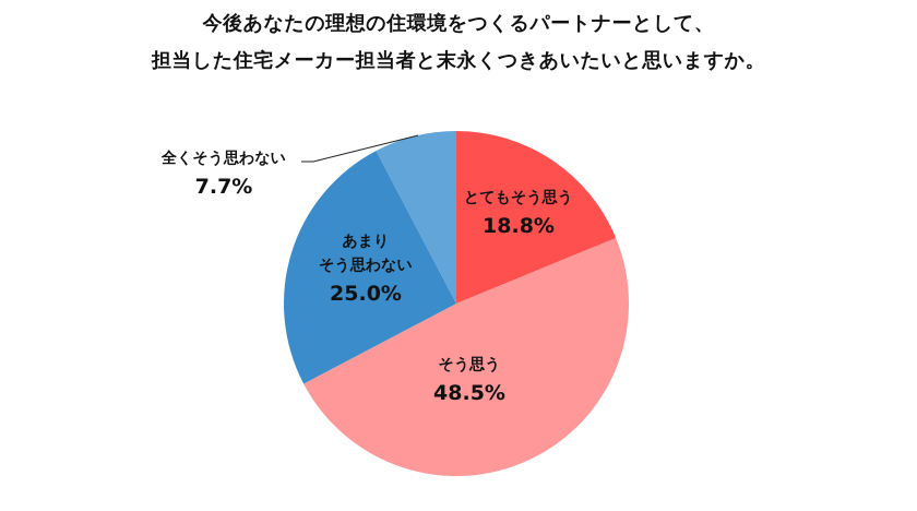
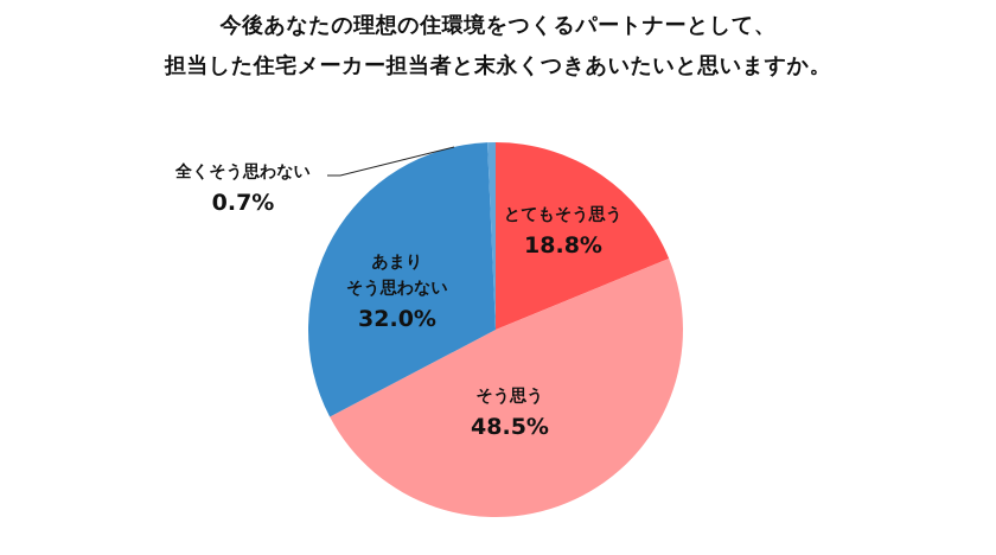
あまりそう思わない: 25.0% -> 32.0%
全くそう思わない: 7.7% -> 0.7%
